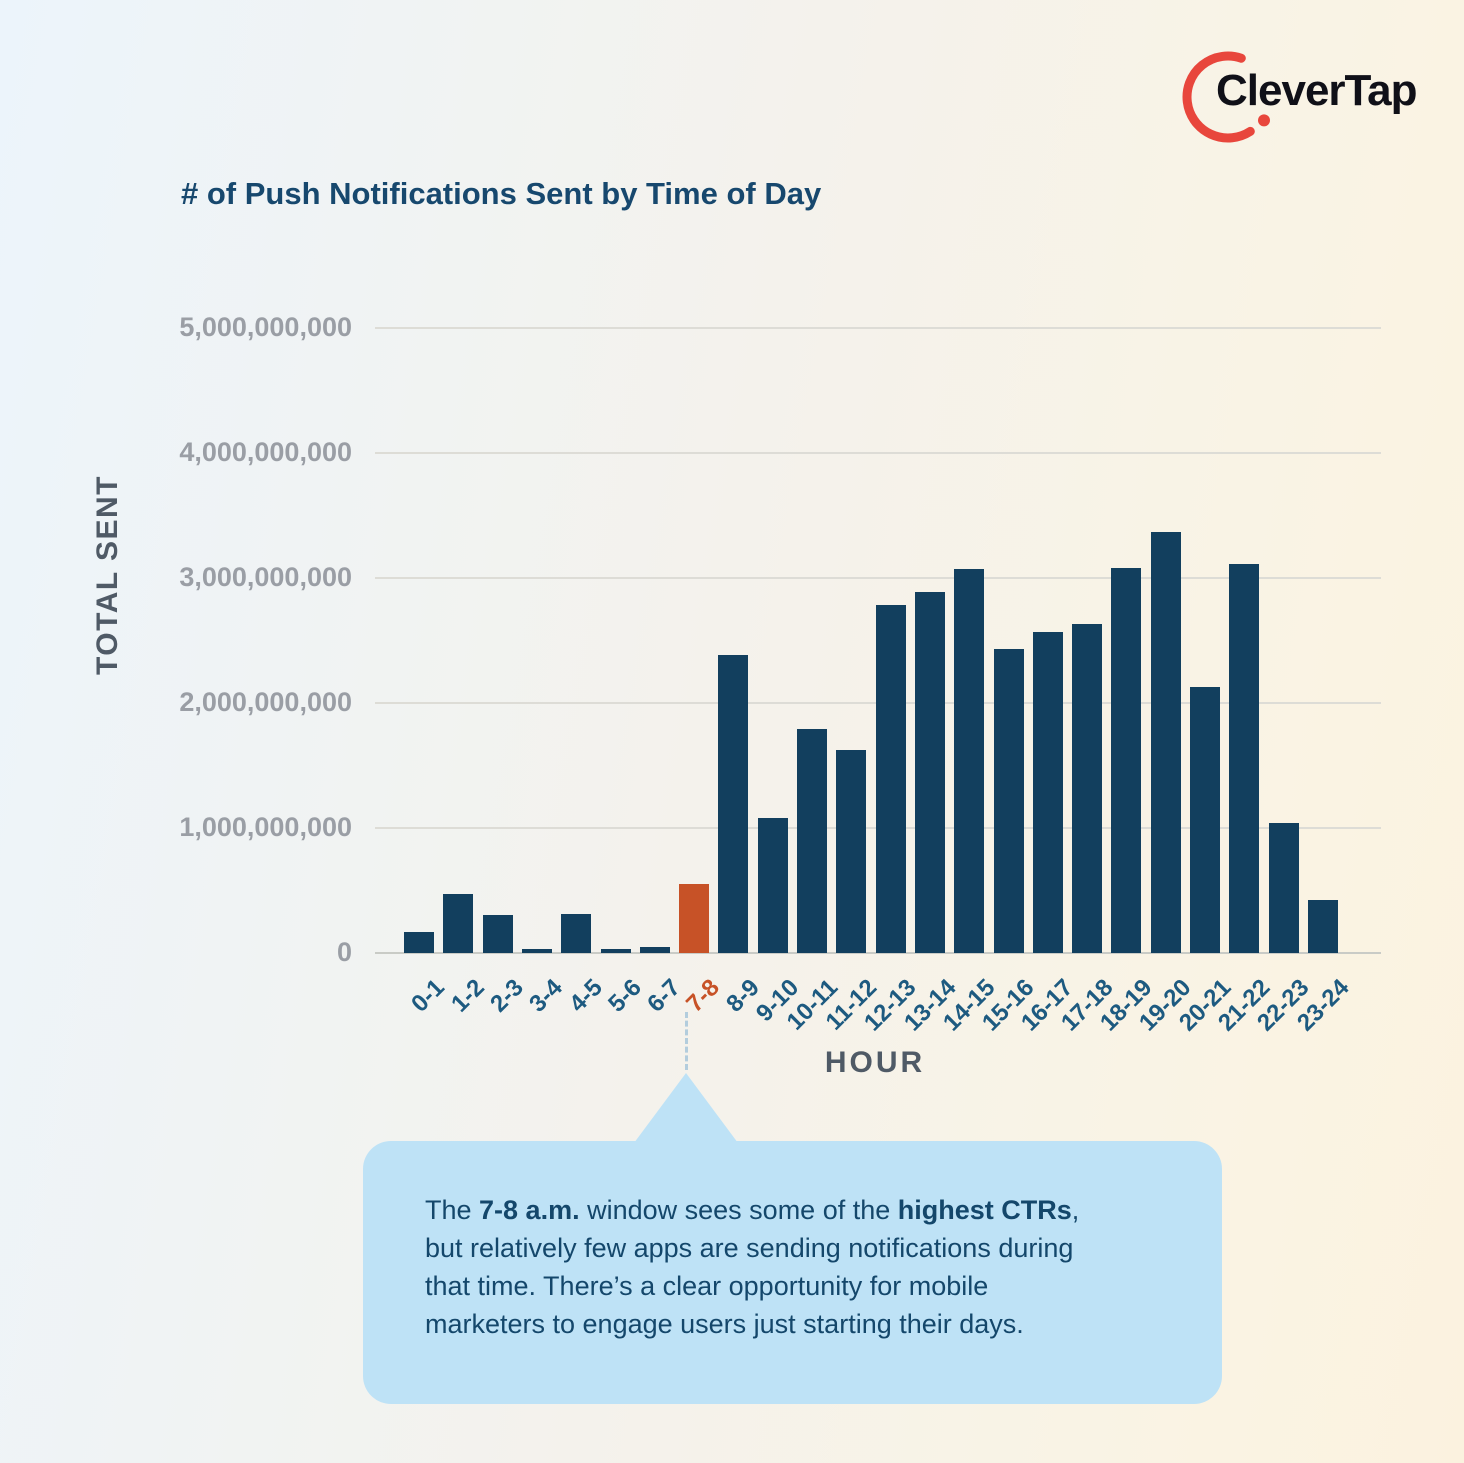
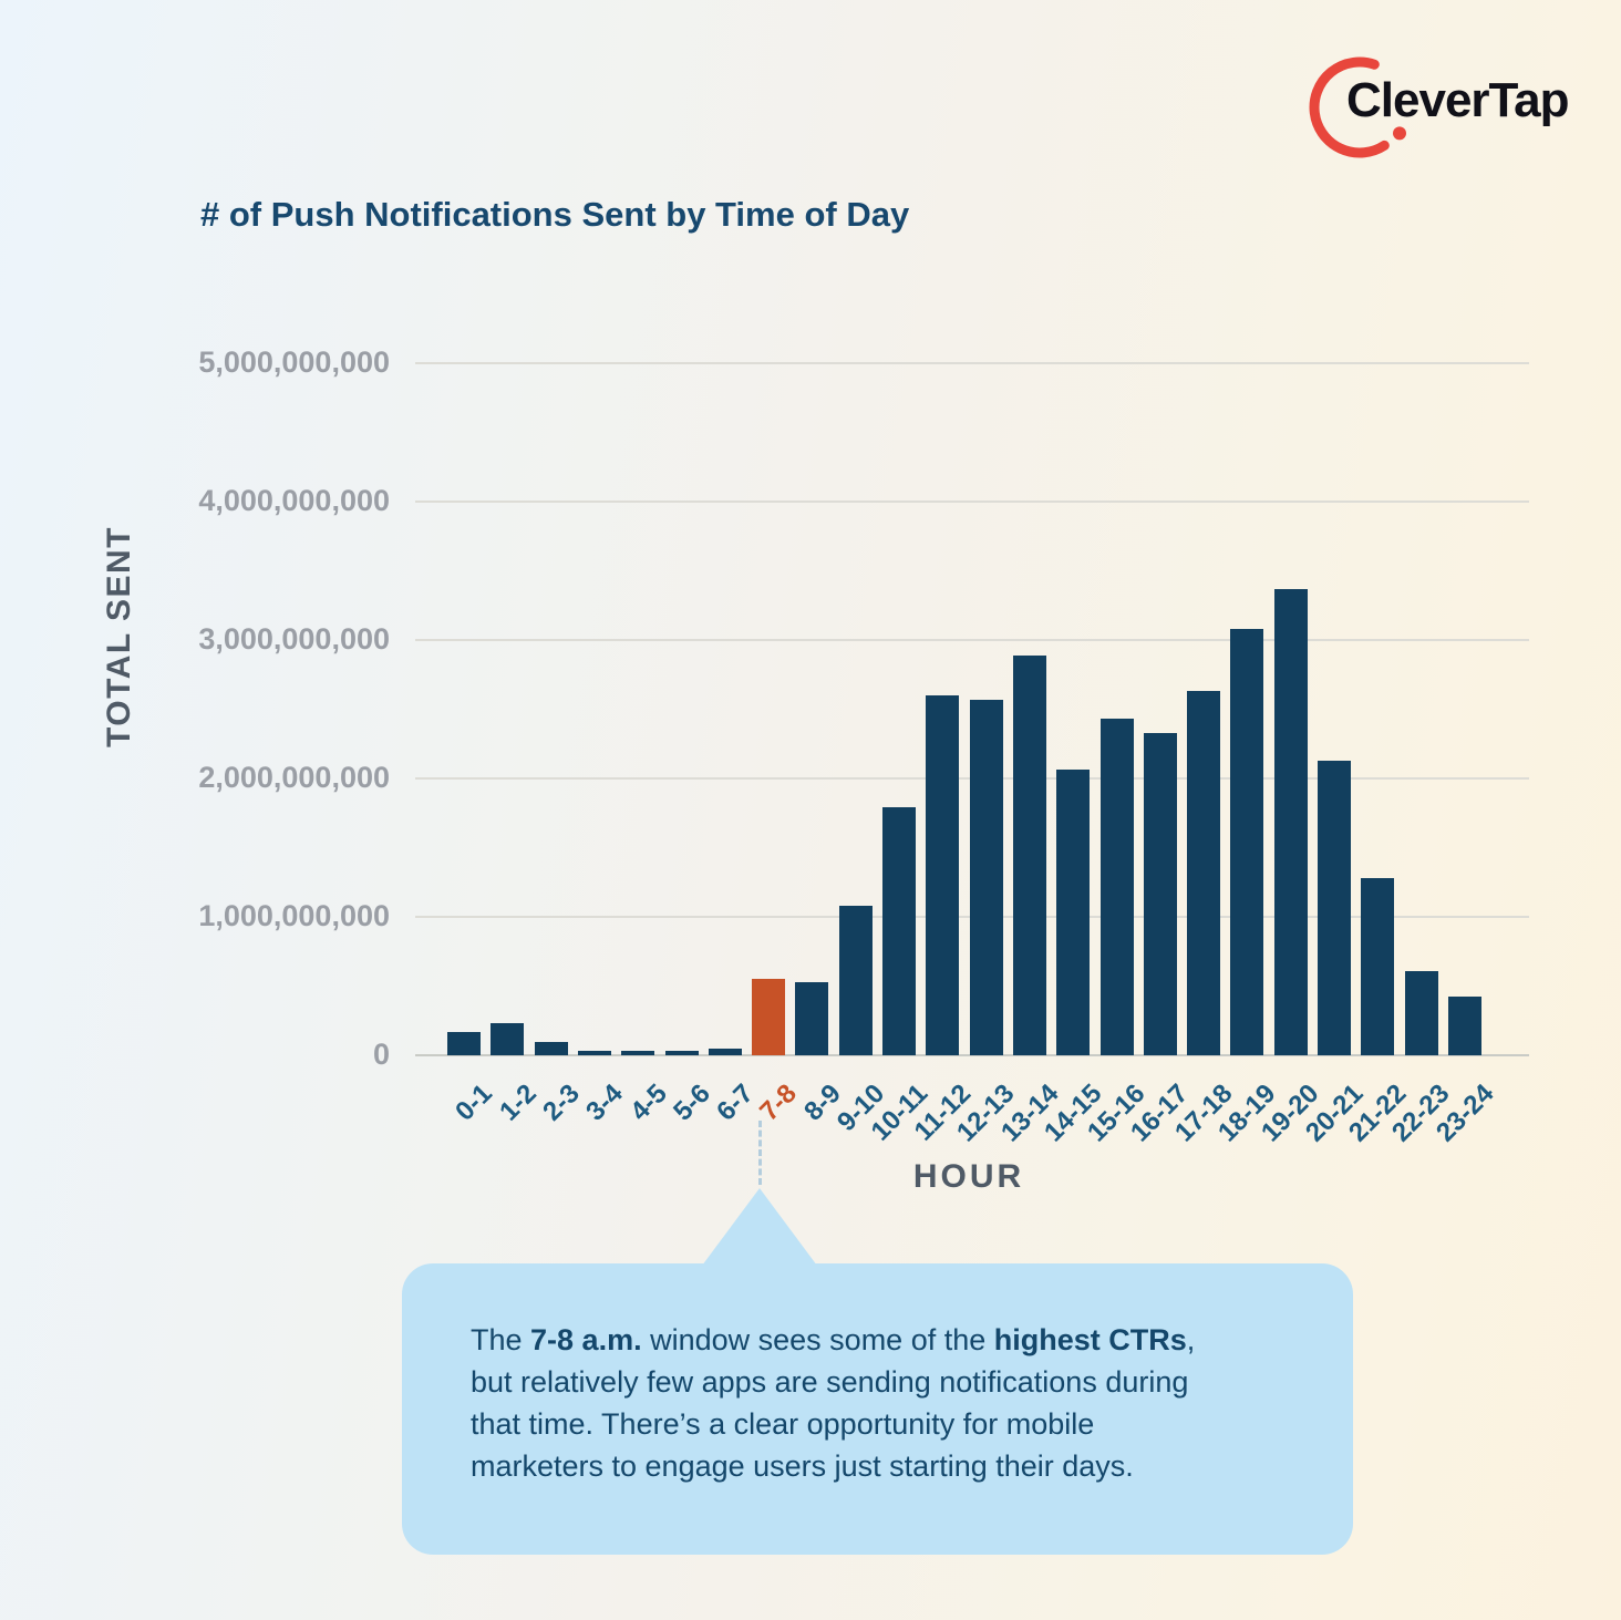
1-2: 470000000 -> 230000000
2-3: 300000000 -> 100000000
4-5: 310000000 -> 30000000
8-9: 2380000000 -> 530000000
11-12: 1620000000 -> 2600000000
12-13: 2780000000 -> 2570000000
14-15: 3070000000 -> 2060000000
16-17: 2570000000 -> 2330000000
21-22: 3110000000 -> 1280000000
22-23: 1040000000 -> 610000000
